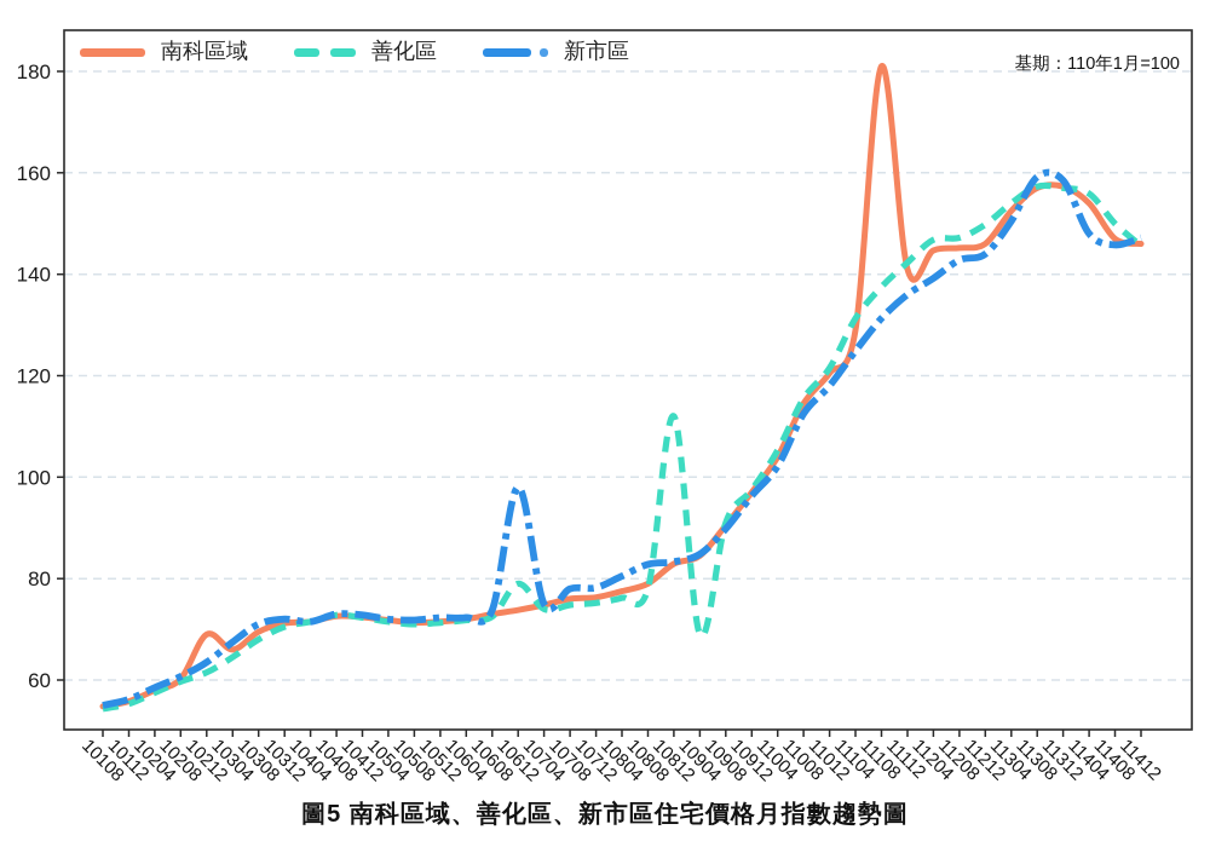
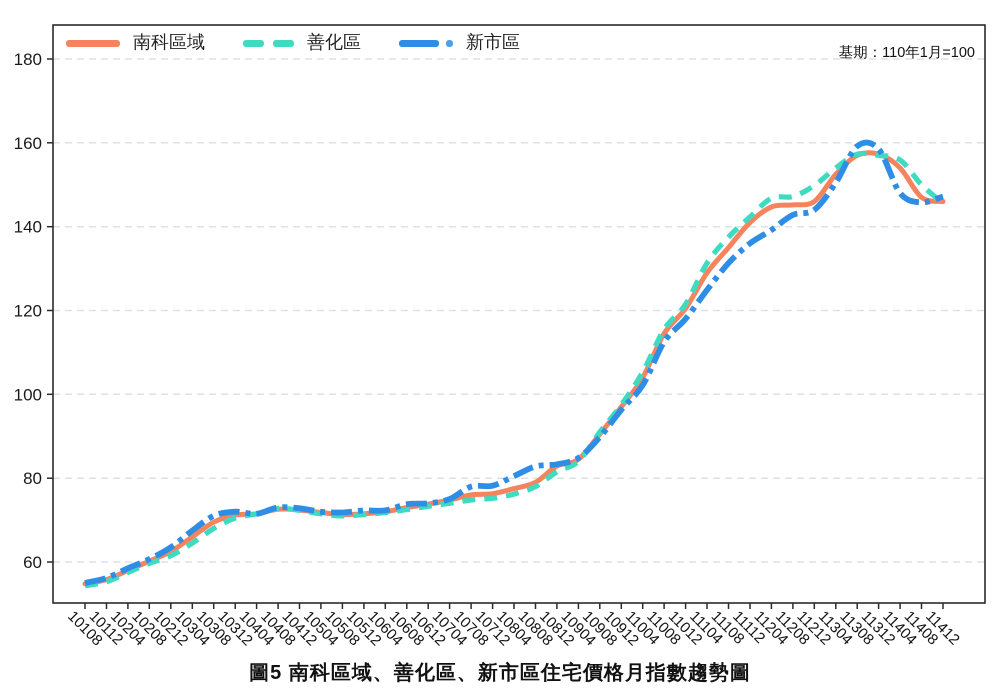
南科區域/10212: 69 -> 62
善化區/10612: 79 -> 73
新市區/10612: 98 -> 74
善化區/10812: 112 -> 82
善化區/10904: 69 -> 84
南科區域/11108: 181 -> 135
